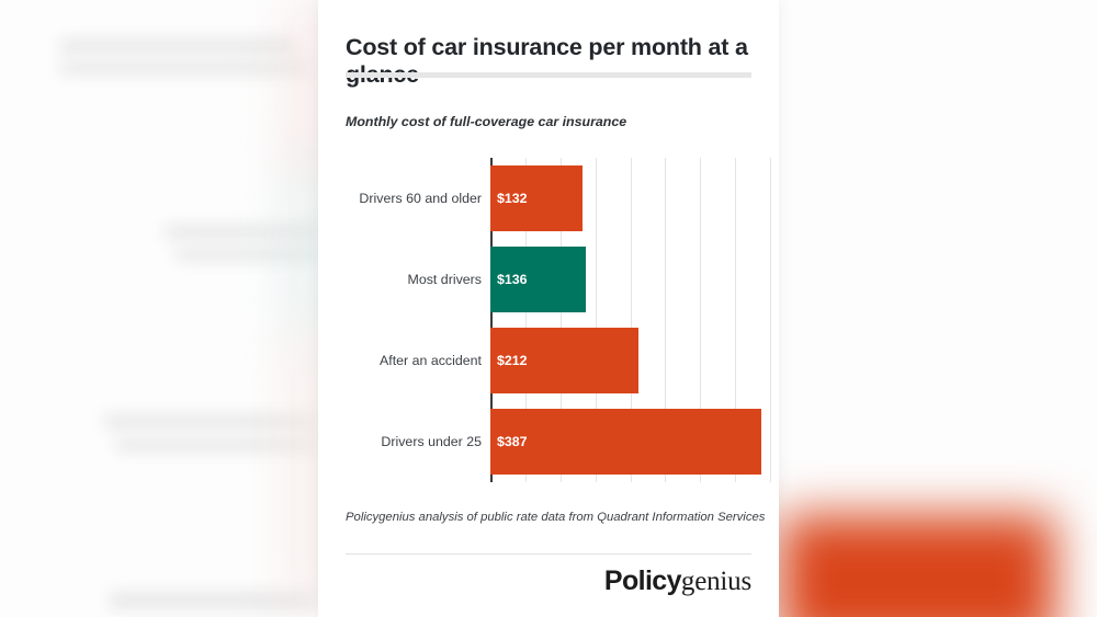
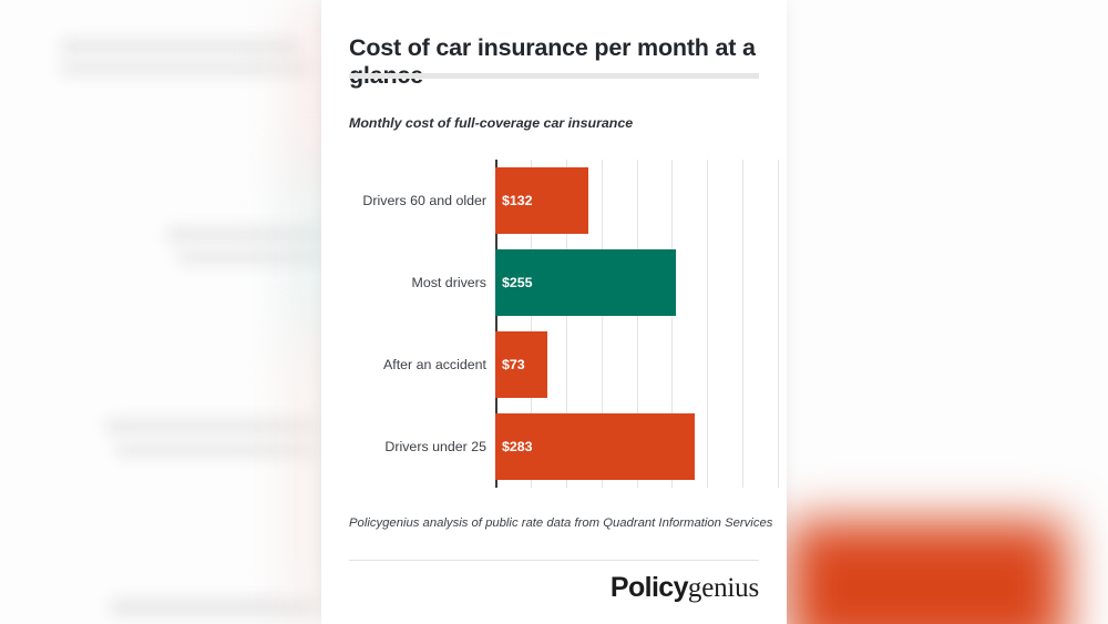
Most drivers: $136 -> $255
After an accident: $212 -> $73
Drivers under 25: $387 -> $283
